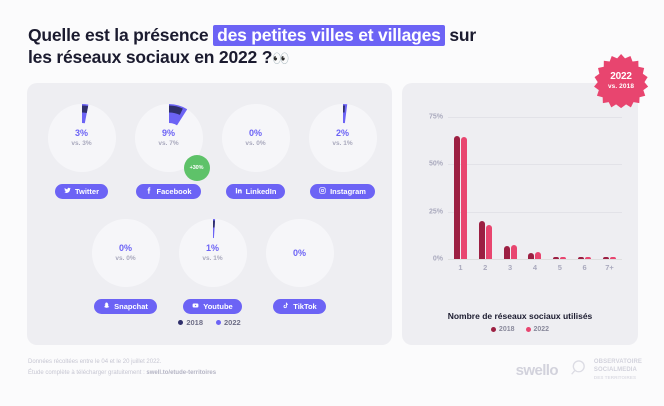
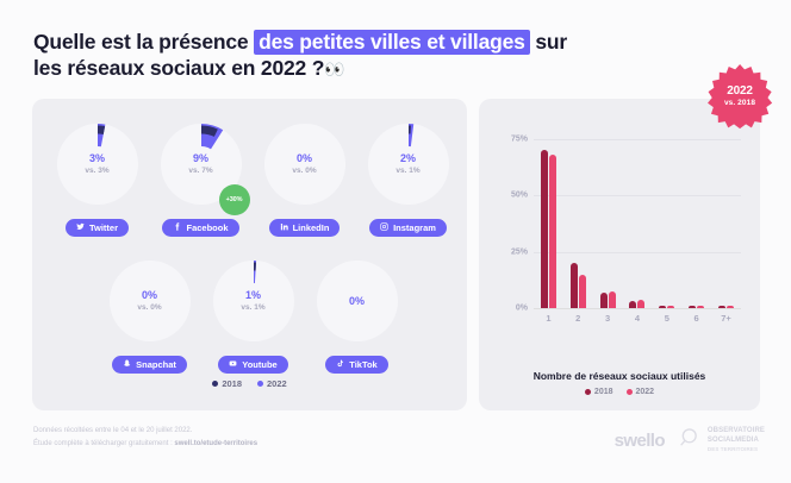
2018/1: 65% -> 70%
2022/1: 64% -> 68%
2022/2: 18% -> 15%
